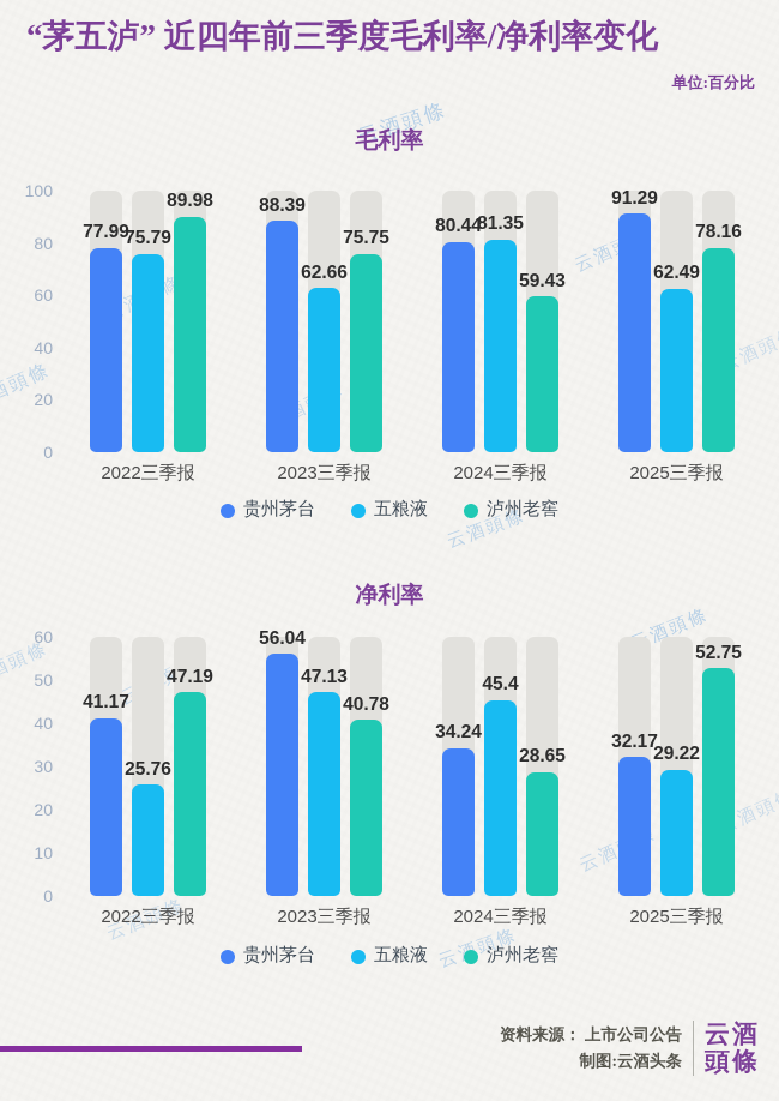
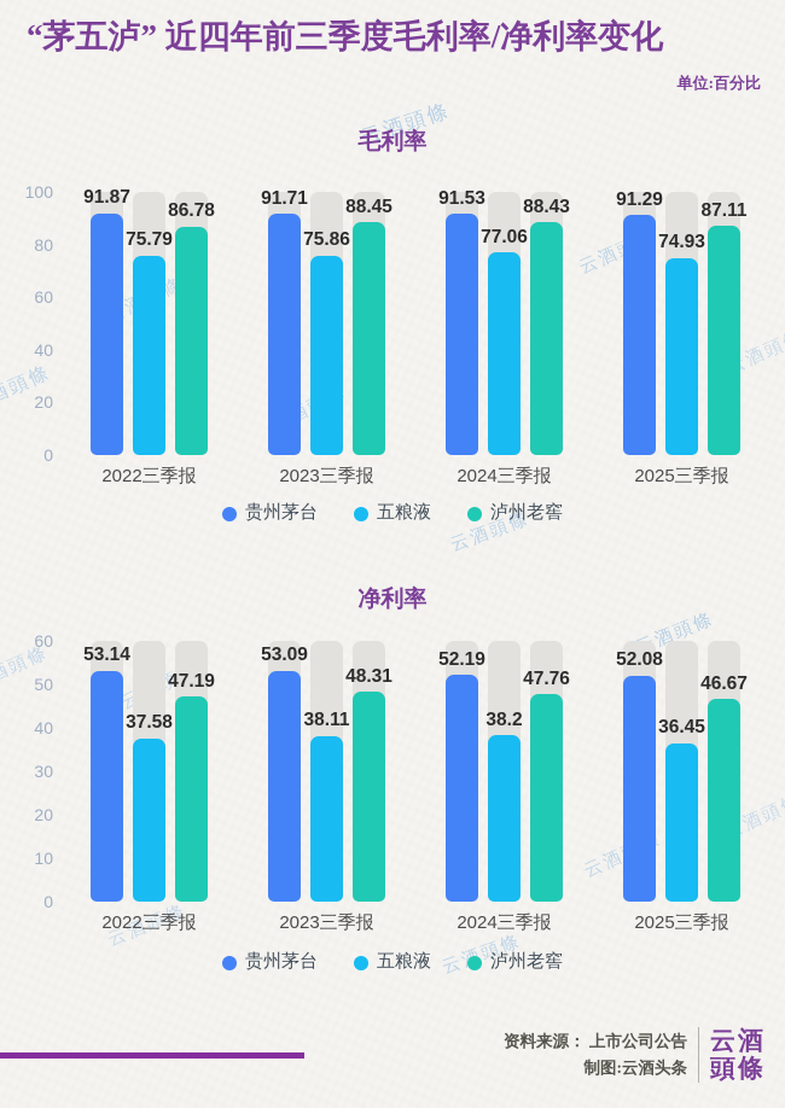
毛利率/贵州茅台/2022三季报: 77.99 -> 91.87
毛利率/泸州老窖/2022三季报: 89.98 -> 86.78
毛利率/贵州茅台/2023三季报: 88.39 -> 91.71
毛利率/五粮液/2023三季报: 62.66 -> 75.86
毛利率/泸州老窖/2023三季报: 75.75 -> 88.45
毛利率/贵州茅台/2024三季报: 80.44 -> 91.53
毛利率/五粮液/2024三季报: 81.35 -> 77.06
毛利率/泸州老窖/2024三季报: 59.43 -> 88.43
毛利率/五粮液/2025三季报: 62.49 -> 74.93
毛利率/泸州老窖/2025三季报: 78.16 -> 87.11
净利率/贵州茅台/2022三季报: 41.17 -> 53.14
净利率/五粮液/2022三季报: 25.76 -> 37.58
净利率/贵州茅台/2023三季报: 56.04 -> 53.09
净利率/五粮液/2023三季报: 47.13 -> 38.11
净利率/泸州老窖/2023三季报: 40.78 -> 48.31
净利率/贵州茅台/2024三季报: 34.24 -> 52.19
净利率/五粮液/2024三季报: 45.4 -> 38.2
净利率/泸州老窖/2024三季报: 28.65 -> 47.76
净利率/贵州茅台/2025三季报: 32.17 -> 52.08
净利率/五粮液/2025三季报: 29.22 -> 36.45
净利率/泸州老窖/2025三季报: 52.75 -> 46.67
